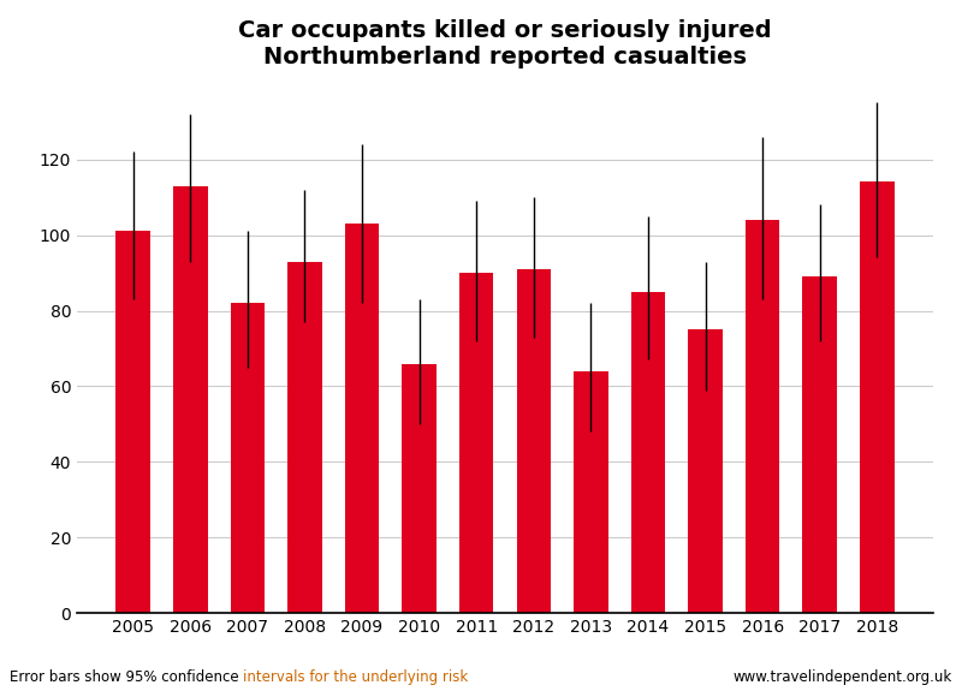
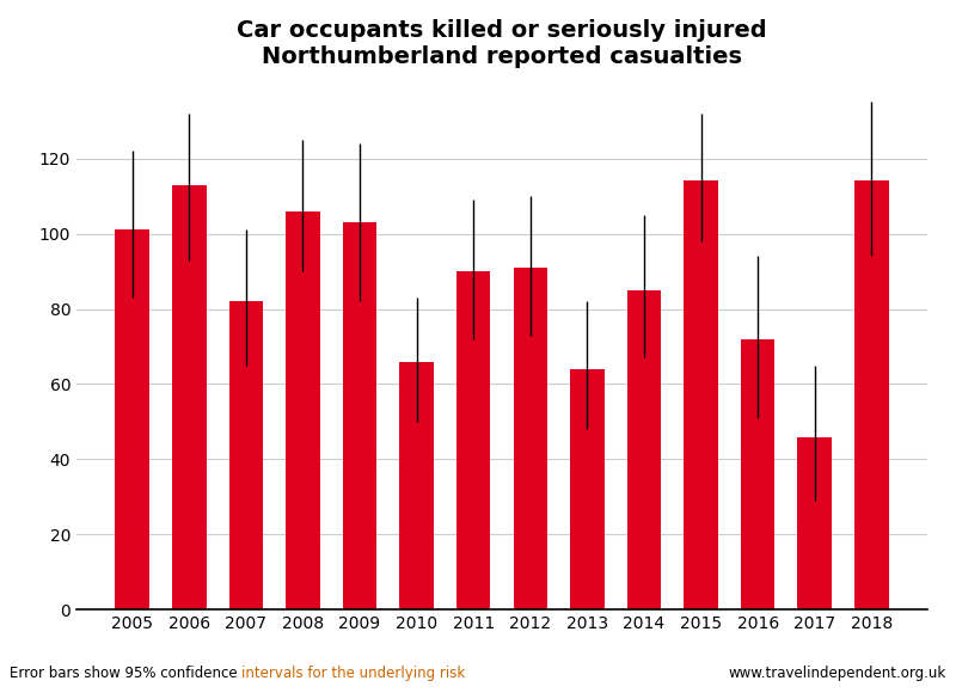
2008: 93 -> 106
2015: 75 -> 114
2016: 104 -> 72
2017: 89 -> 46
